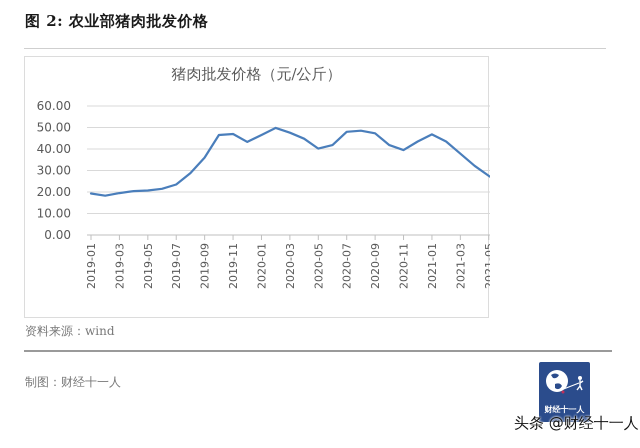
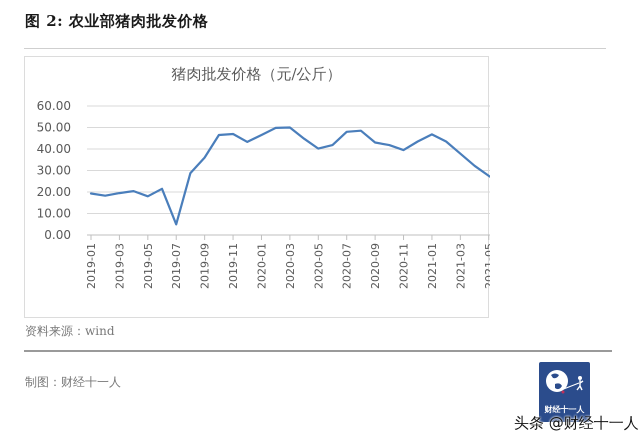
2019-05: 21 -> 18
2019-07: 24 -> 5
2020-03: 48 -> 50
2020-09: 47 -> 43
